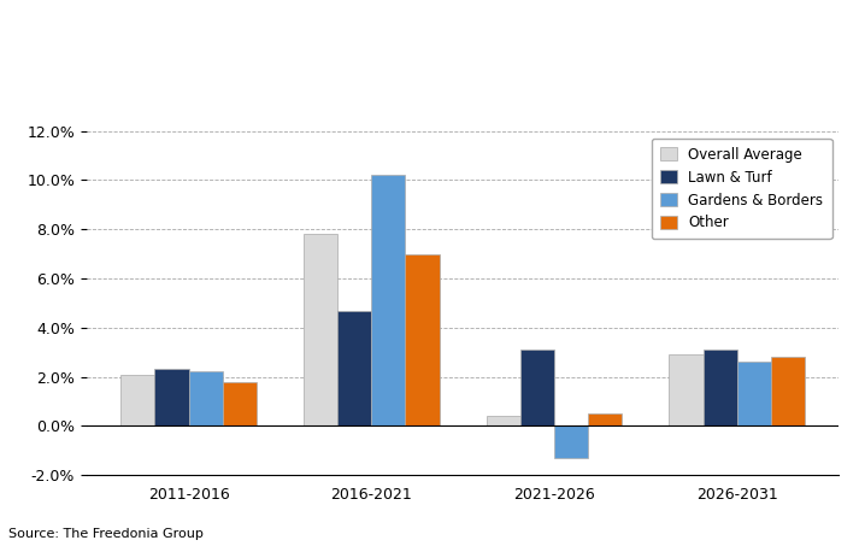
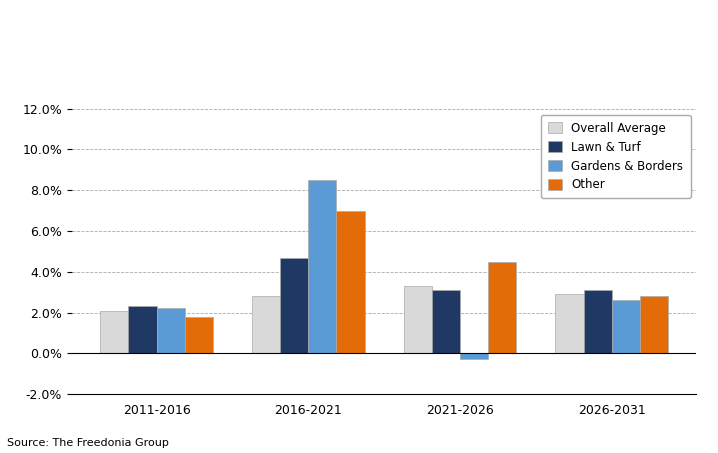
Overall Average/2016-2021: 7.8% -> 2.8%
Gardens & Borders/2016-2021: 10.2% -> 8.5%
Overall Average/2021-2026: 0.4% -> 3.3%
Gardens & Borders/2021-2026: -1.3% -> -0.3%
Other/2021-2026: 0.5% -> 4.5%
